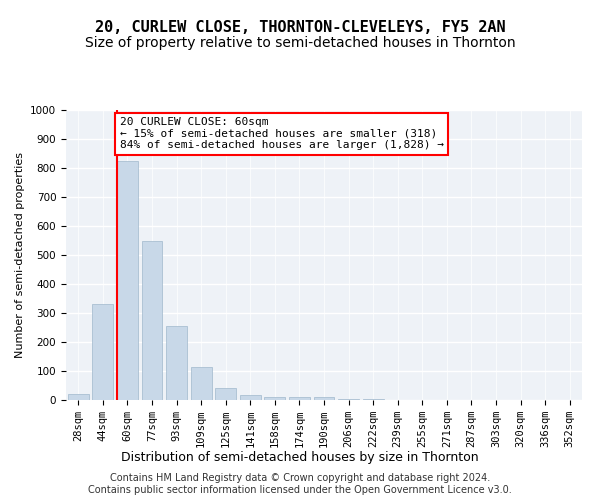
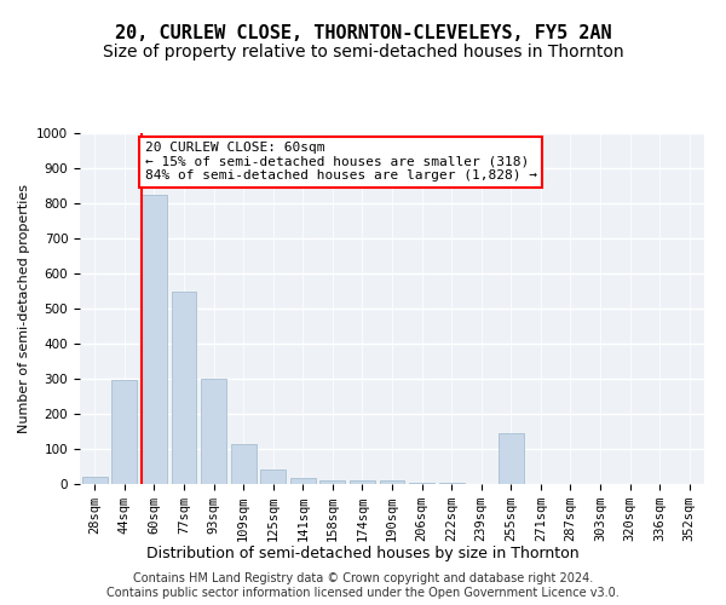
44sqm: 330 -> 295
93sqm: 255 -> 300
255sqm: 1 -> 145
